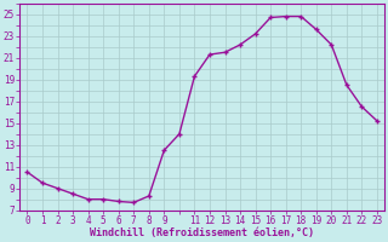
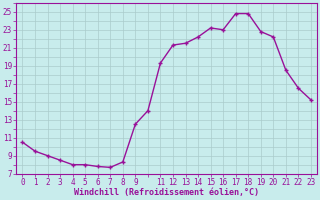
16: 24.7 -> 23.0
19: 23.6 -> 22.8
